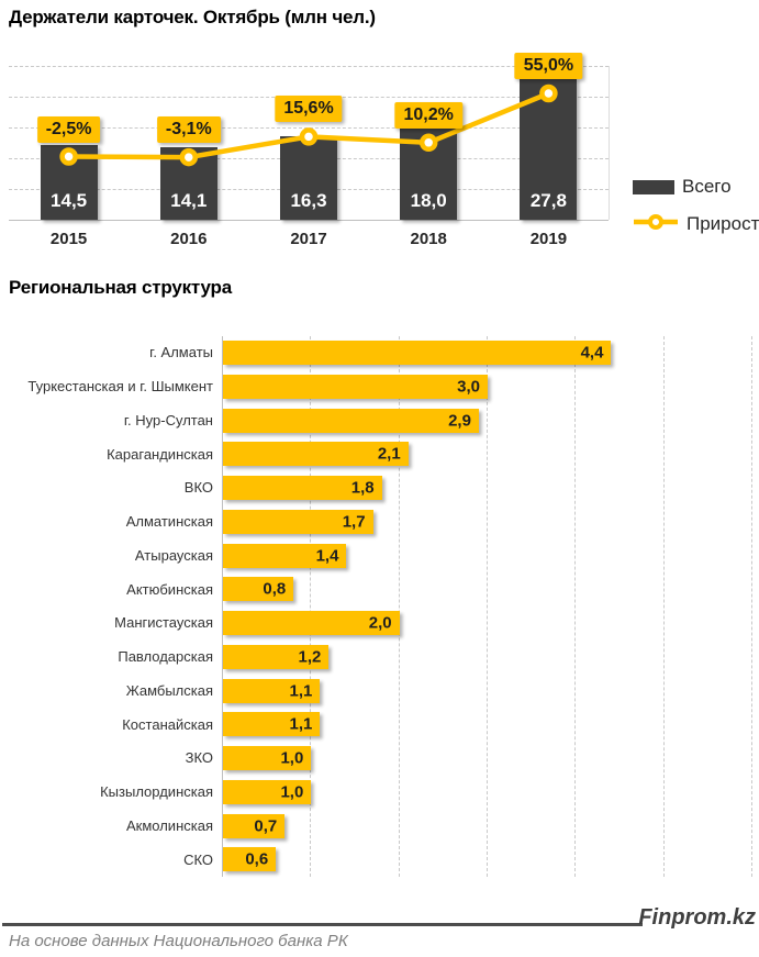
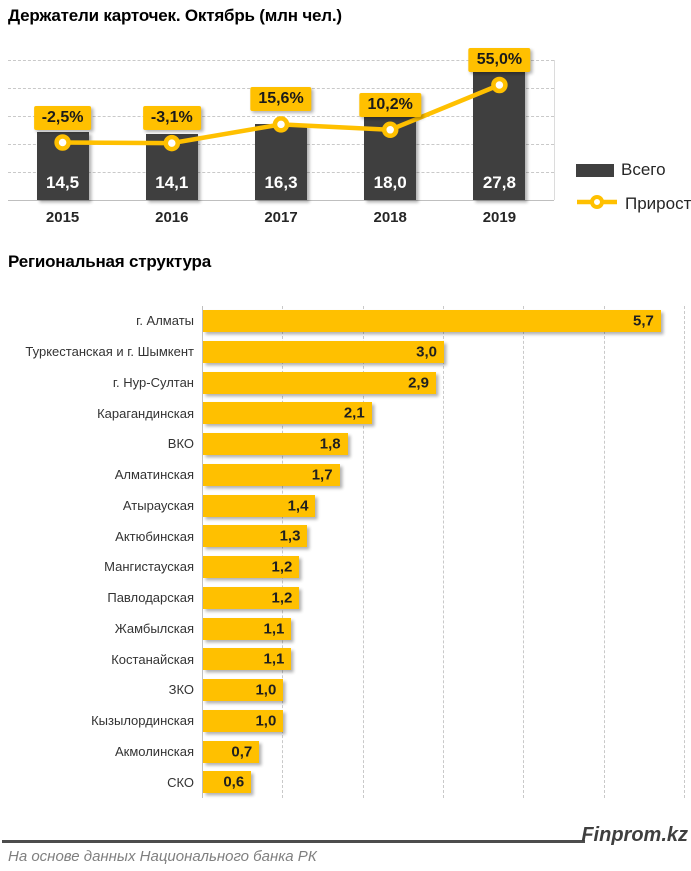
Региональная структура/г. Алматы: 4,4 -> 5,7
Региональная структура/Актюбинская: 0,8 -> 1,3
Региональная структура/Мангистауская: 2,0 -> 1,2
